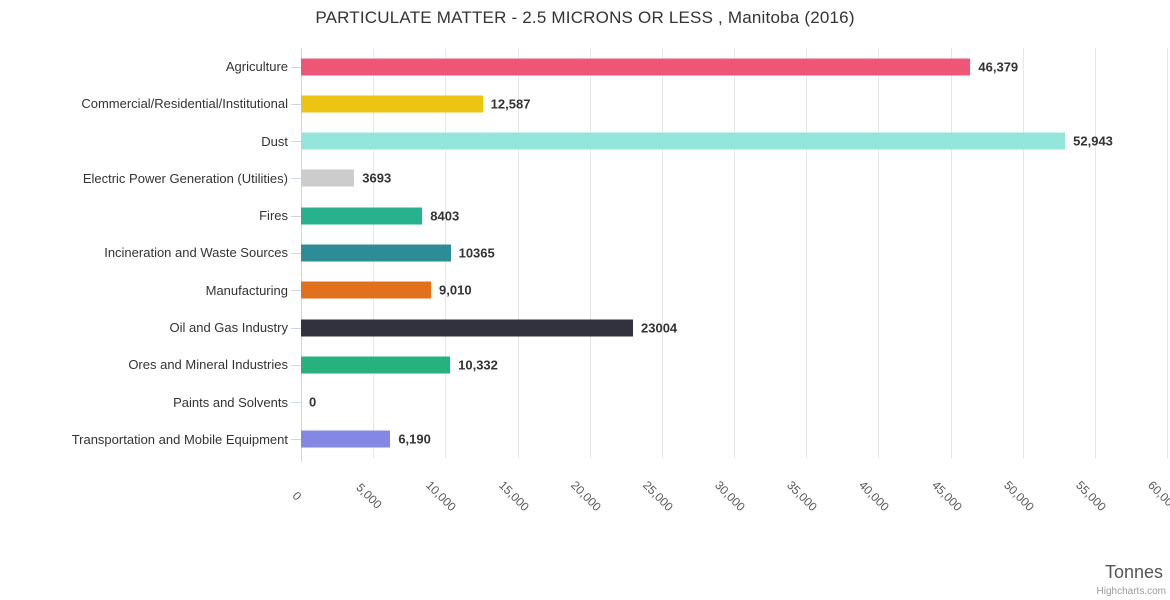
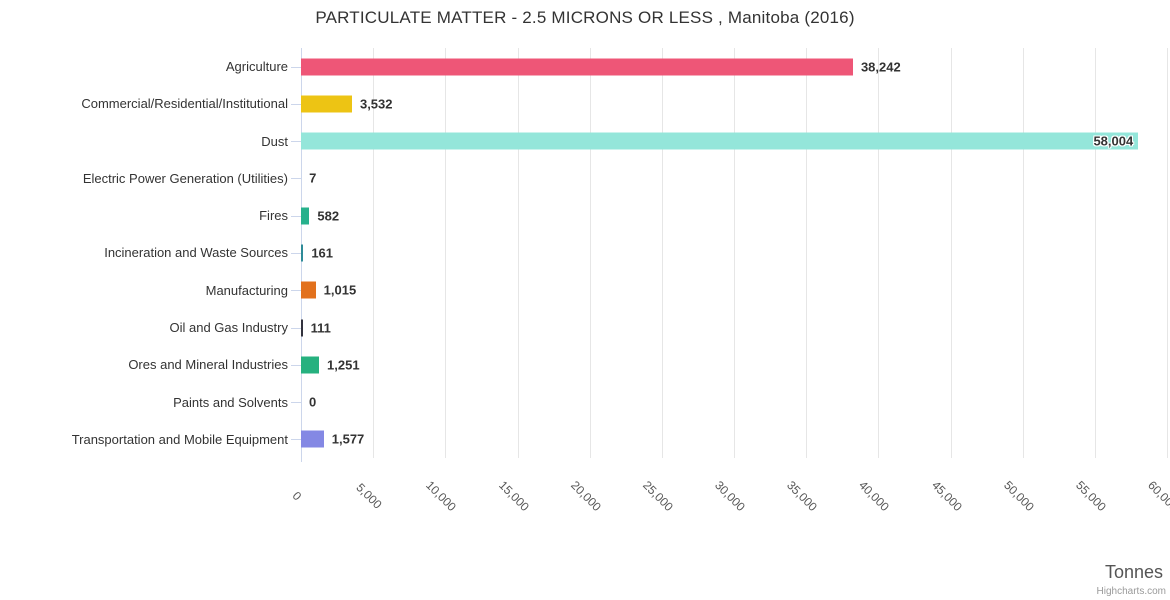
Agriculture: 46,379 -> 38,242
Commercial/Residential/Institutional: 12,587 -> 3,532
Dust: 52,943 -> 58,004
Electric Power Generation (Utilities): 3693 -> 7
Fires: 8403 -> 582
Incineration and Waste Sources: 10365 -> 161
Manufacturing: 9,010 -> 1,015
Oil and Gas Industry: 23004 -> 111
Ores and Mineral Industries: 10,332 -> 1,251
Transportation and Mobile Equipment: 6,190 -> 1,577
